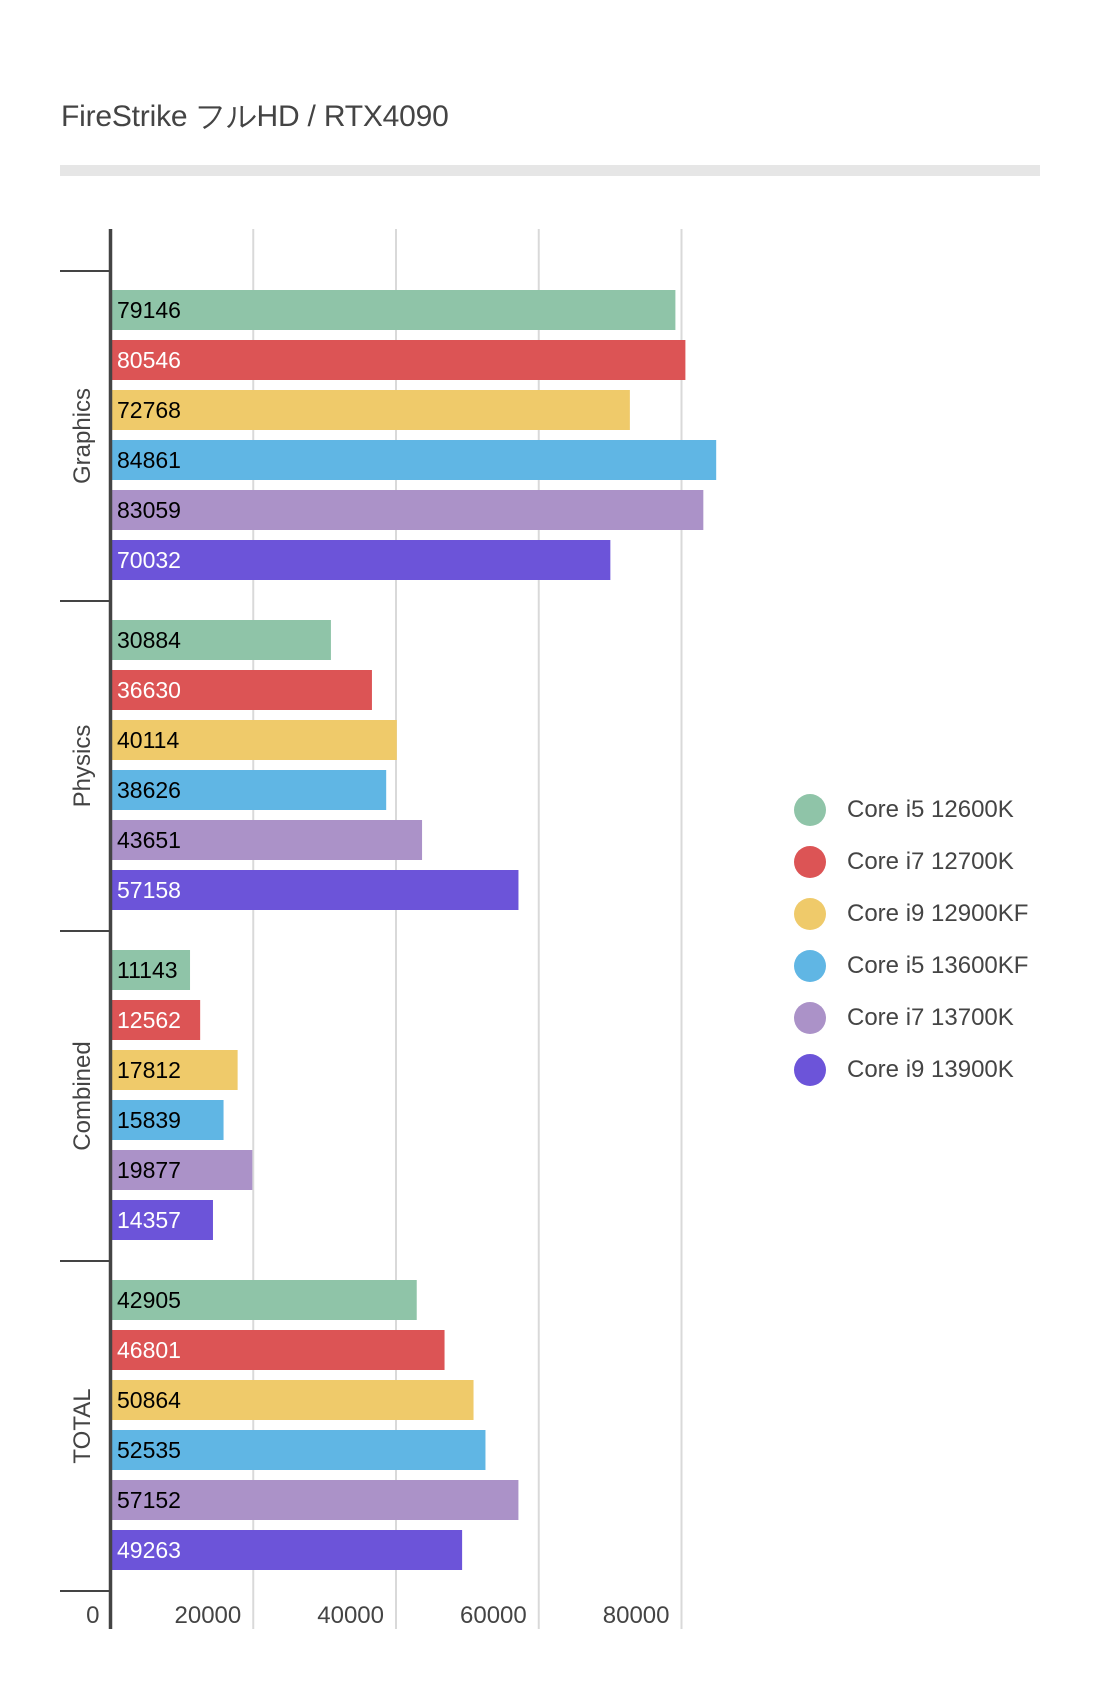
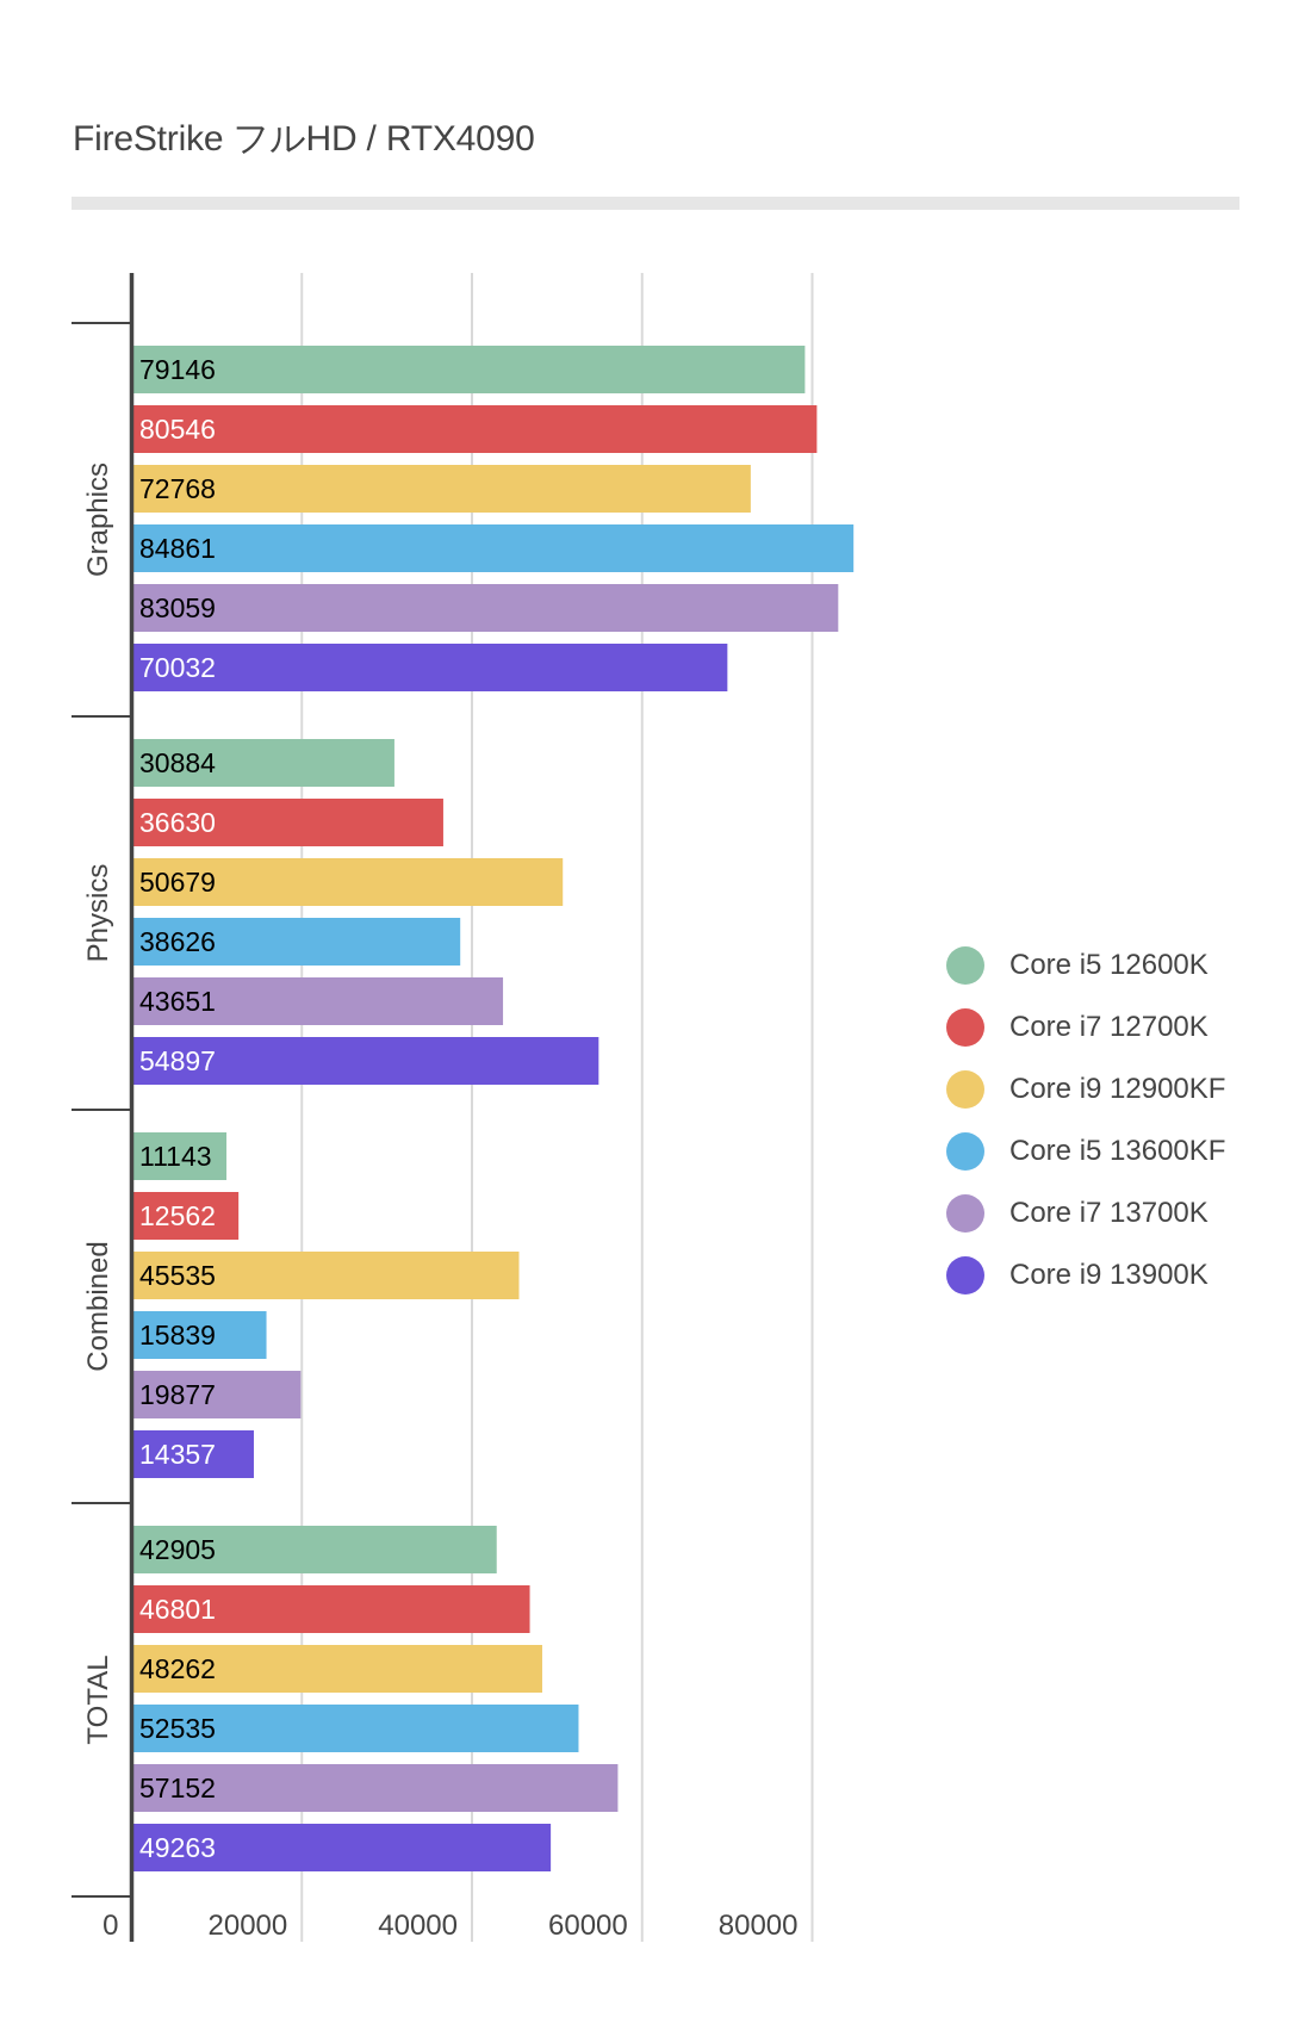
Core i9 12900KF/Physics: 40114 -> 50679
Core i9 13900K/Physics: 57158 -> 54897
Core i9 12900KF/Combined: 17812 -> 45535
Core i9 12900KF/TOTAL: 50864 -> 48262
